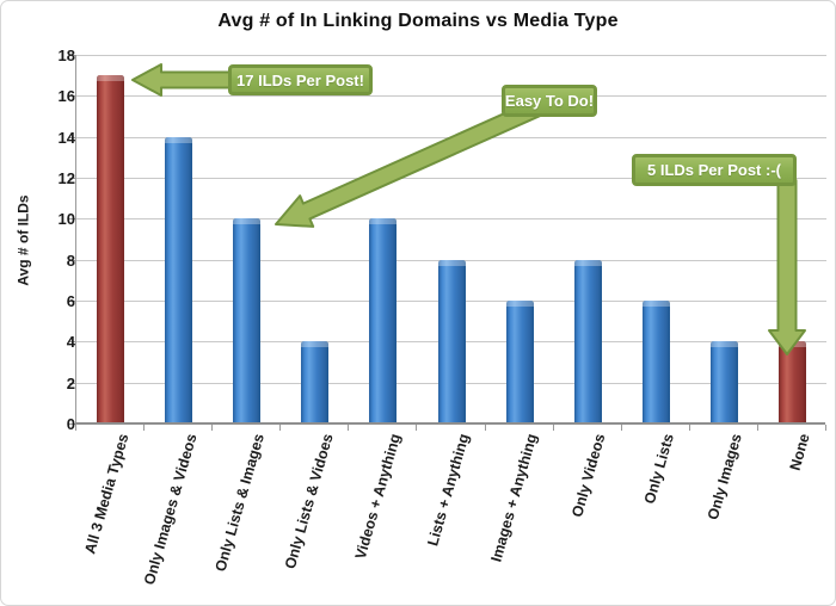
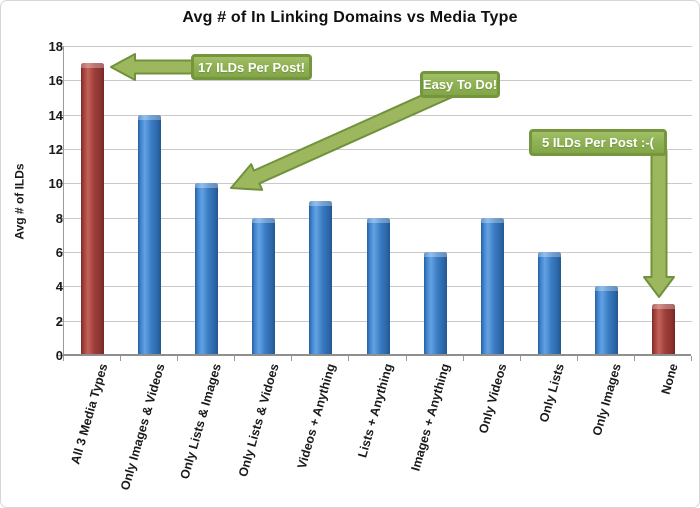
Only Lists & Vidoes: 4 -> 8
Videos + Anything: 10 -> 9
None: 4 -> 3
